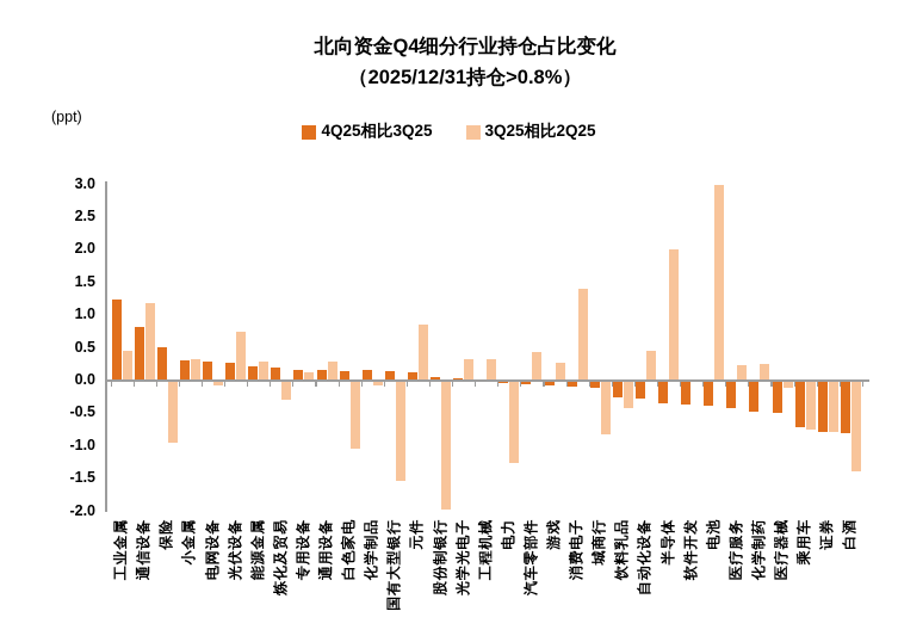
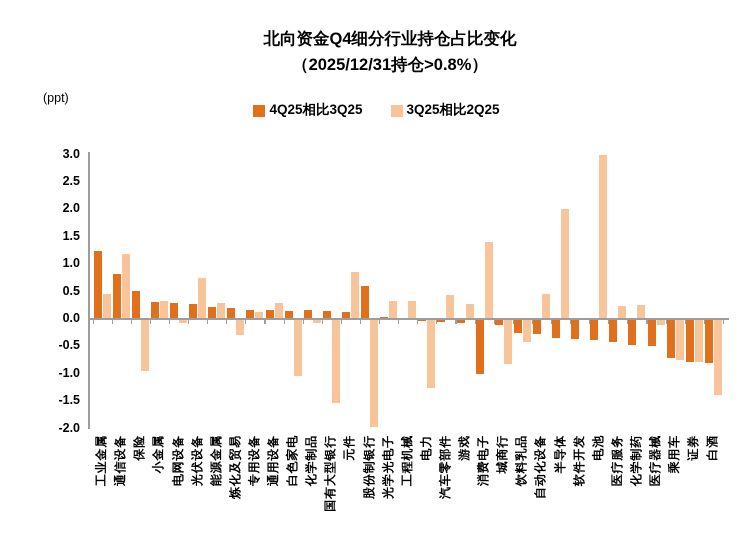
4Q25相比3Q25/股份制银行: 0.1 -> 0.6
4Q25相比3Q25/消费电子: -0.1 -> -1.0
